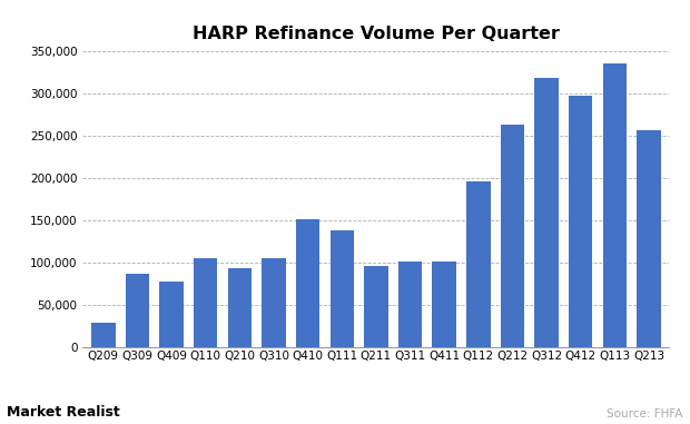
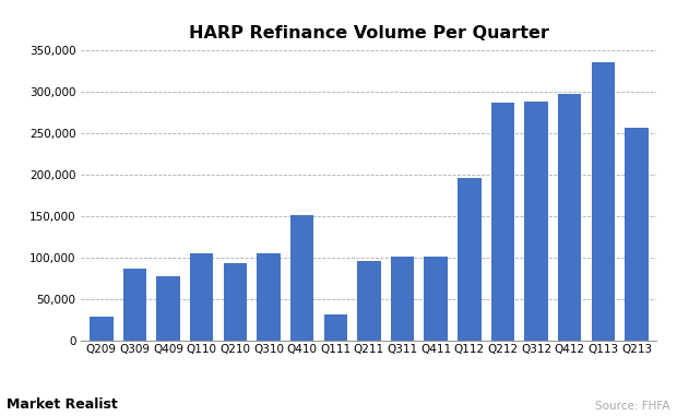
Q111: 138,000 -> 32,000
Q212: 263,000 -> 286,000
Q312: 318,000 -> 288,000
